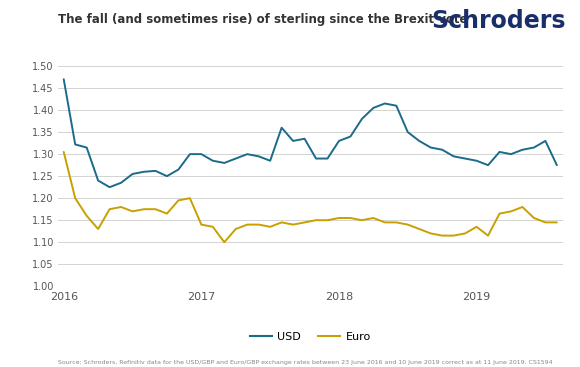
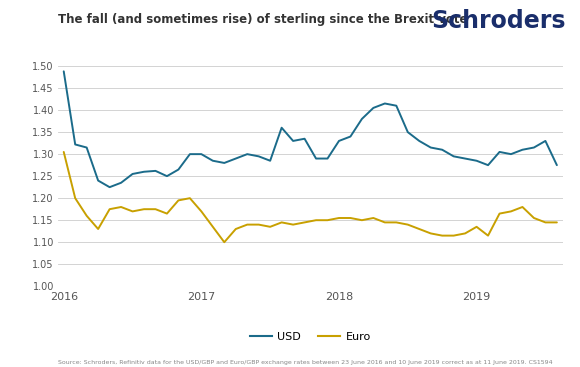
USD/2016: 1.470 -> 1.488
Euro/2017: 1.140 -> 1.170
